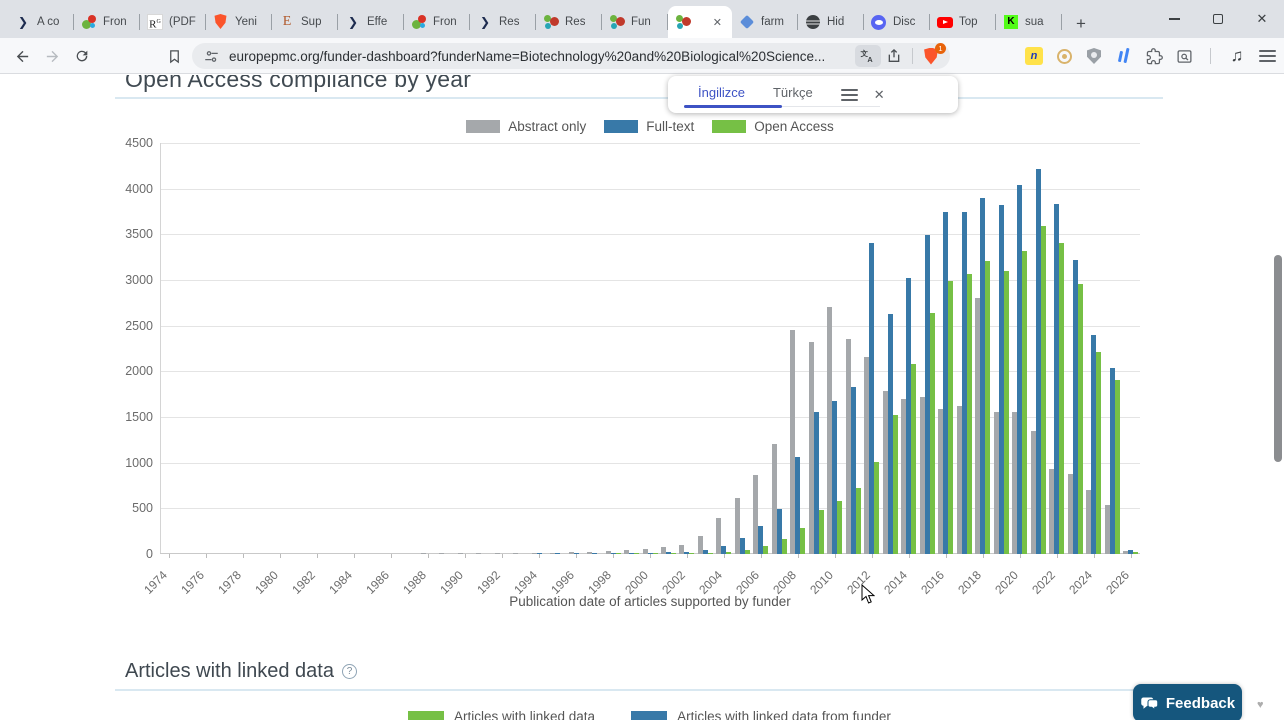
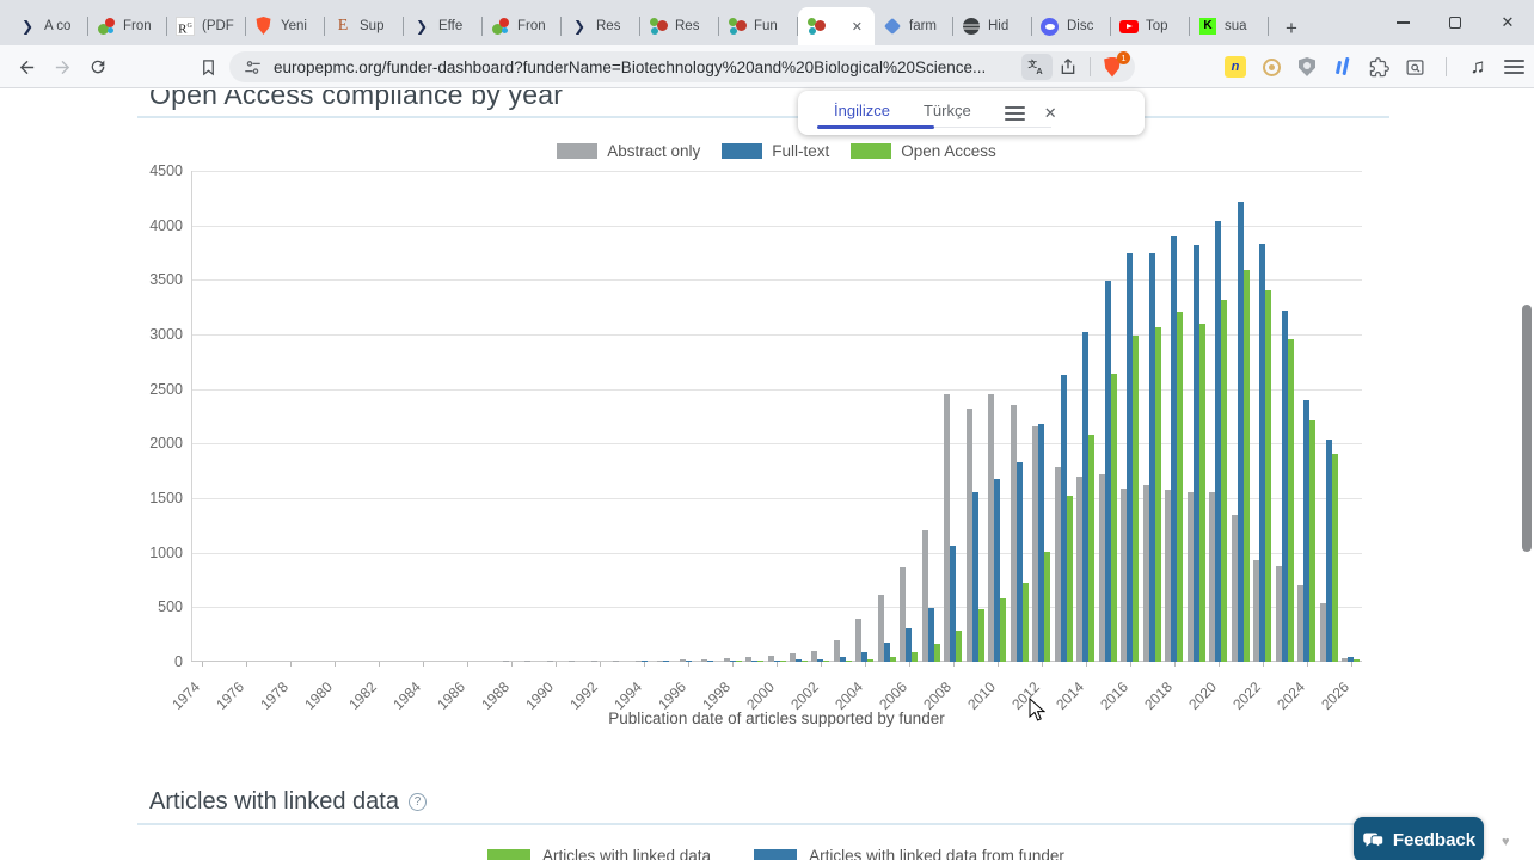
Abstract only/2010: 2700 -> 2400
Full-text/2012: 3400 -> 2200
Abstract only/2018: 2800 -> 1600
